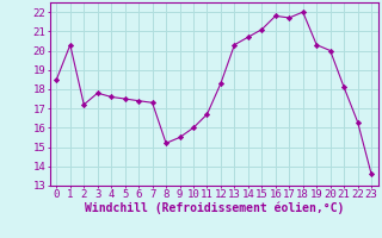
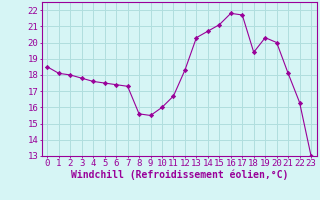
1: 20.3 -> 18.1
2: 17.2 -> 18.0
8: 15.2 -> 15.6
18: 22.0 -> 19.4
23: 13.6 -> 13.0
